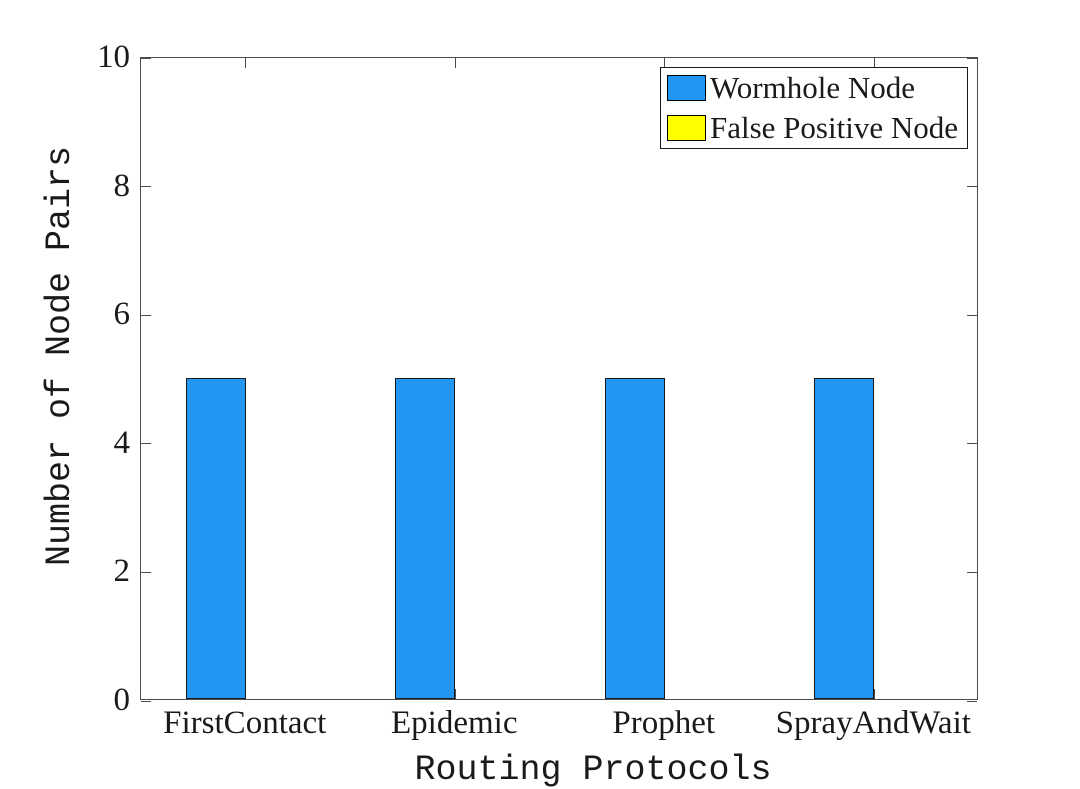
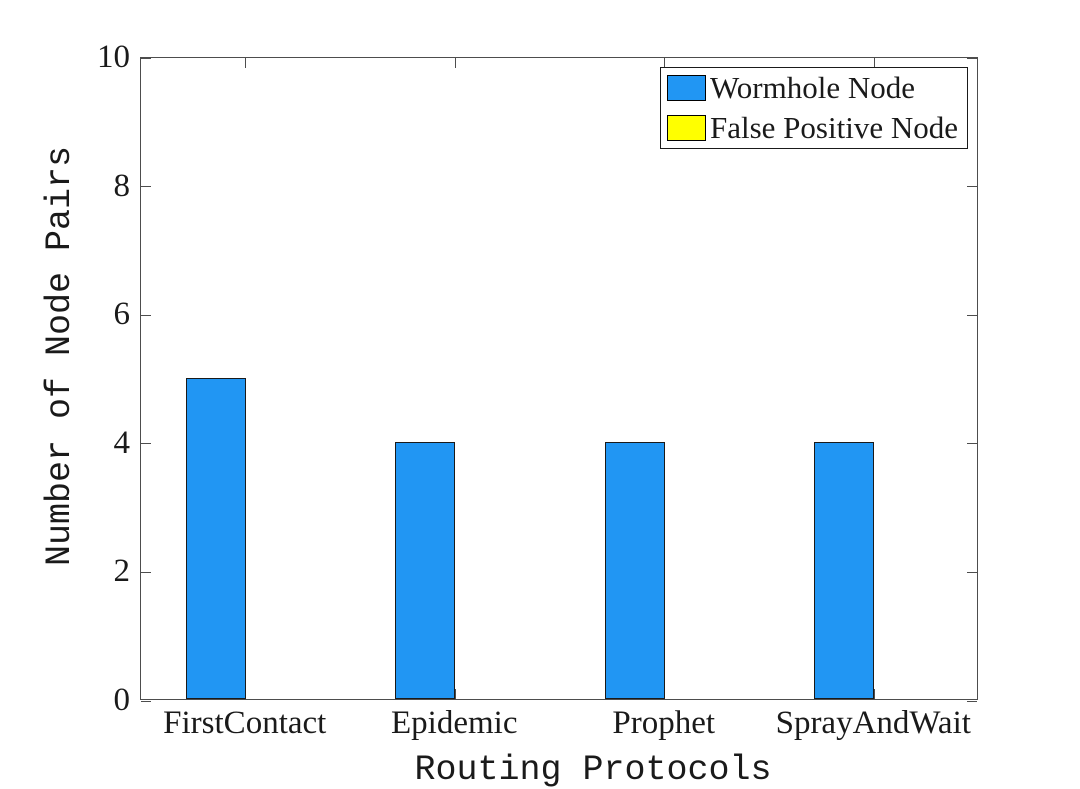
Wormhole Node/Epidemic: 5 -> 4
Wormhole Node/Prophet: 5 -> 4
Wormhole Node/SprayAndWait: 5 -> 4
